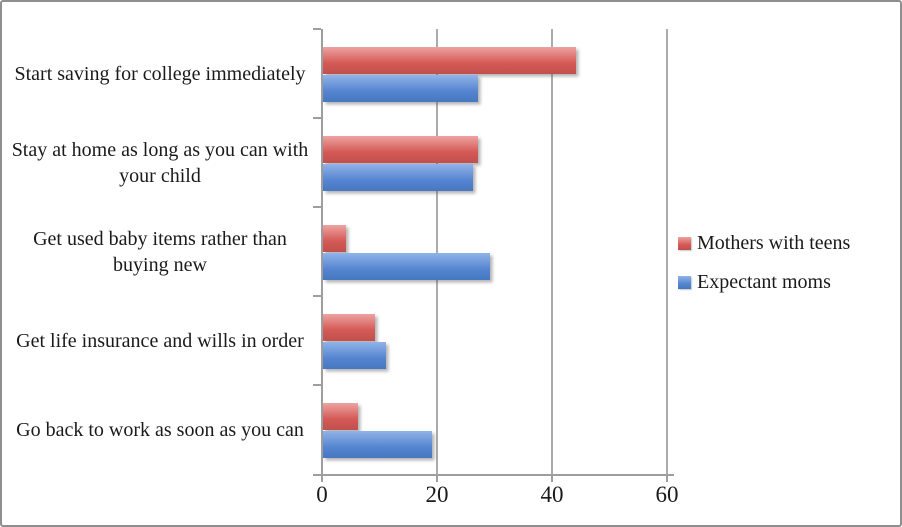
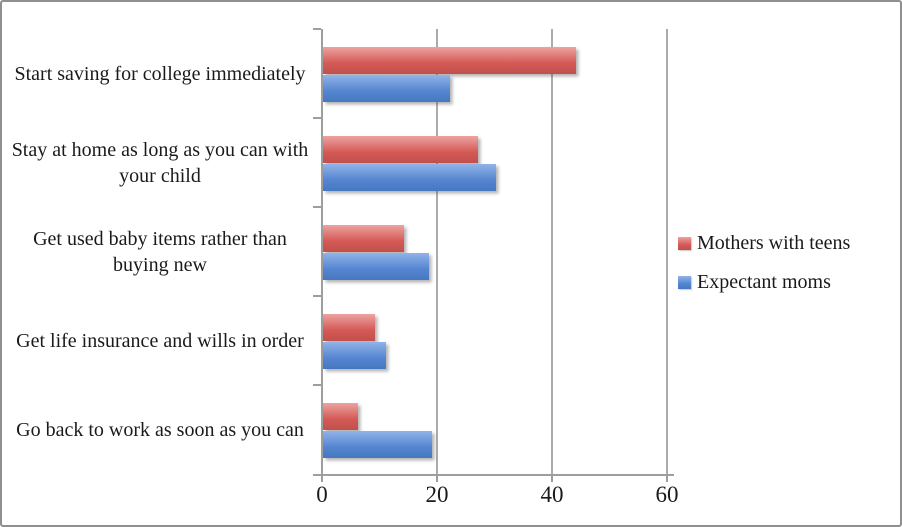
Expectant moms/Start saving for college immediately: 27 -> 22
Expectant moms/Stay at home as long as you can with your child: 26 -> 30
Mothers with teens/Get used baby items rather than buying new: 4 -> 14
Expectant moms/Get used baby items rather than buying new: 29 -> 18
